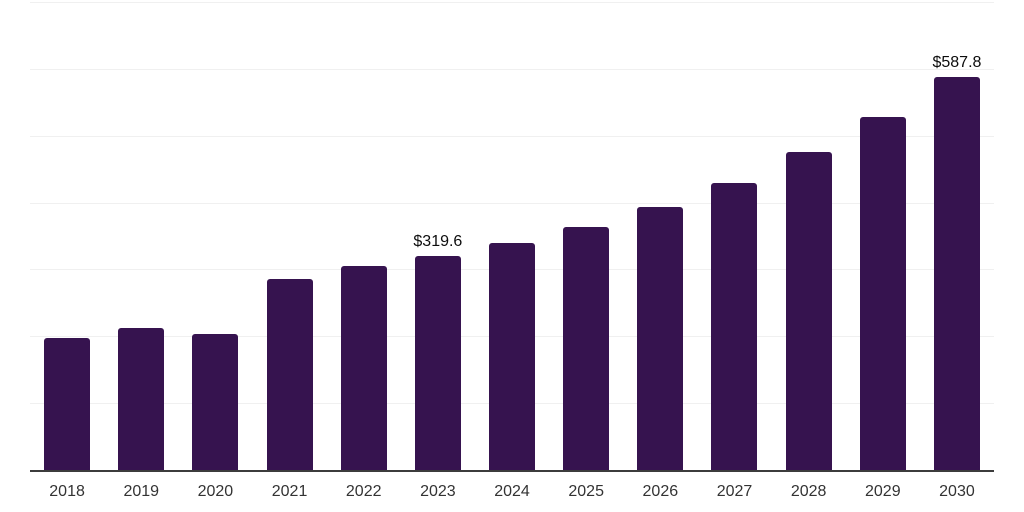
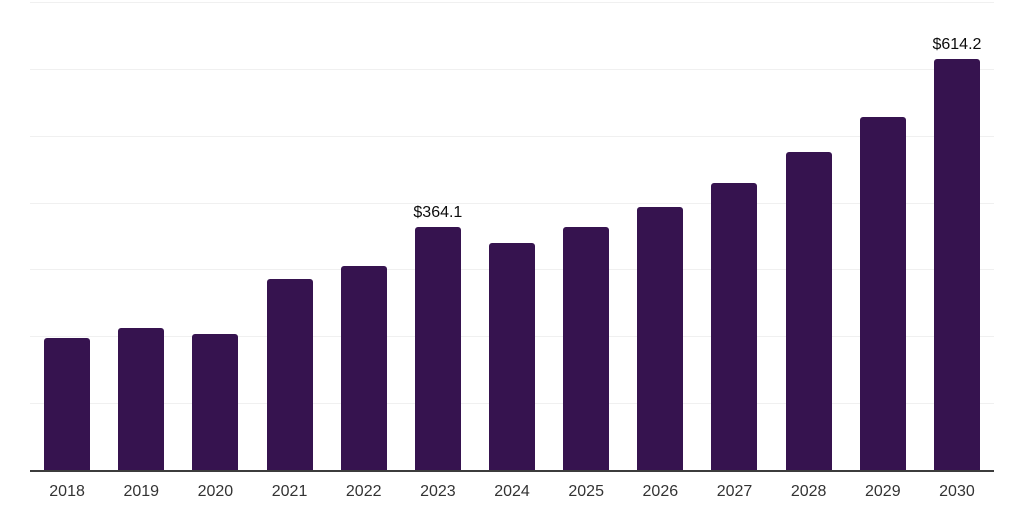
2023: $319.6 -> $364.1
2030: $587.8 -> $614.2
